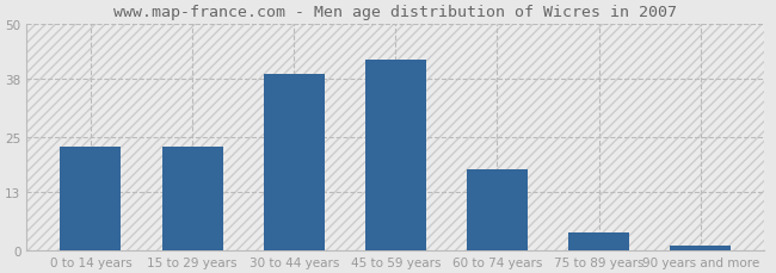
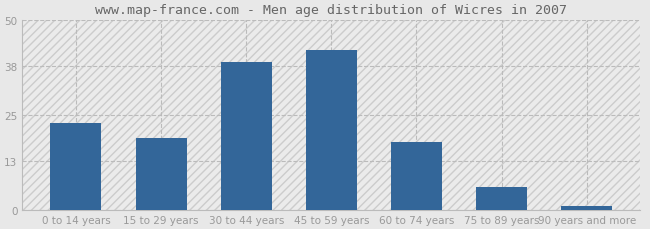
15 to 29 years: 23 -> 19
75 to 89 years: 4 -> 6
